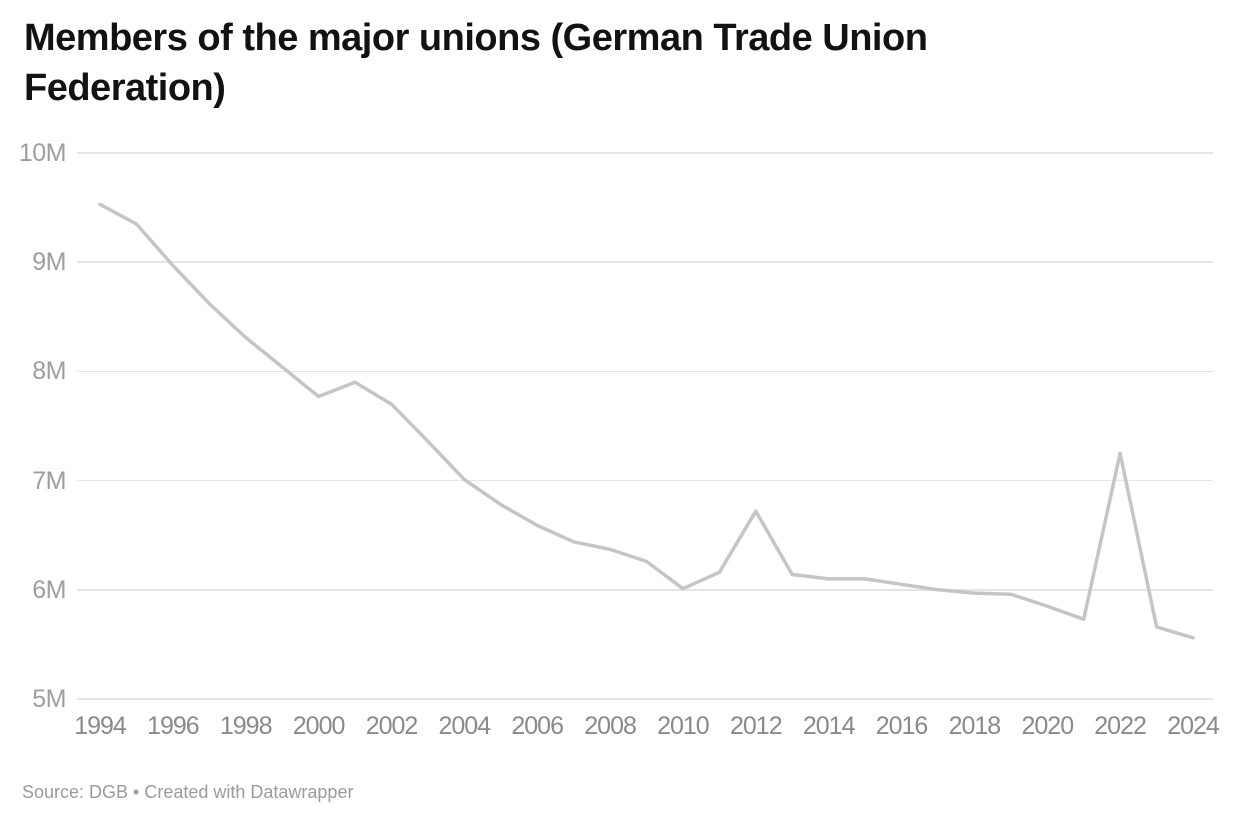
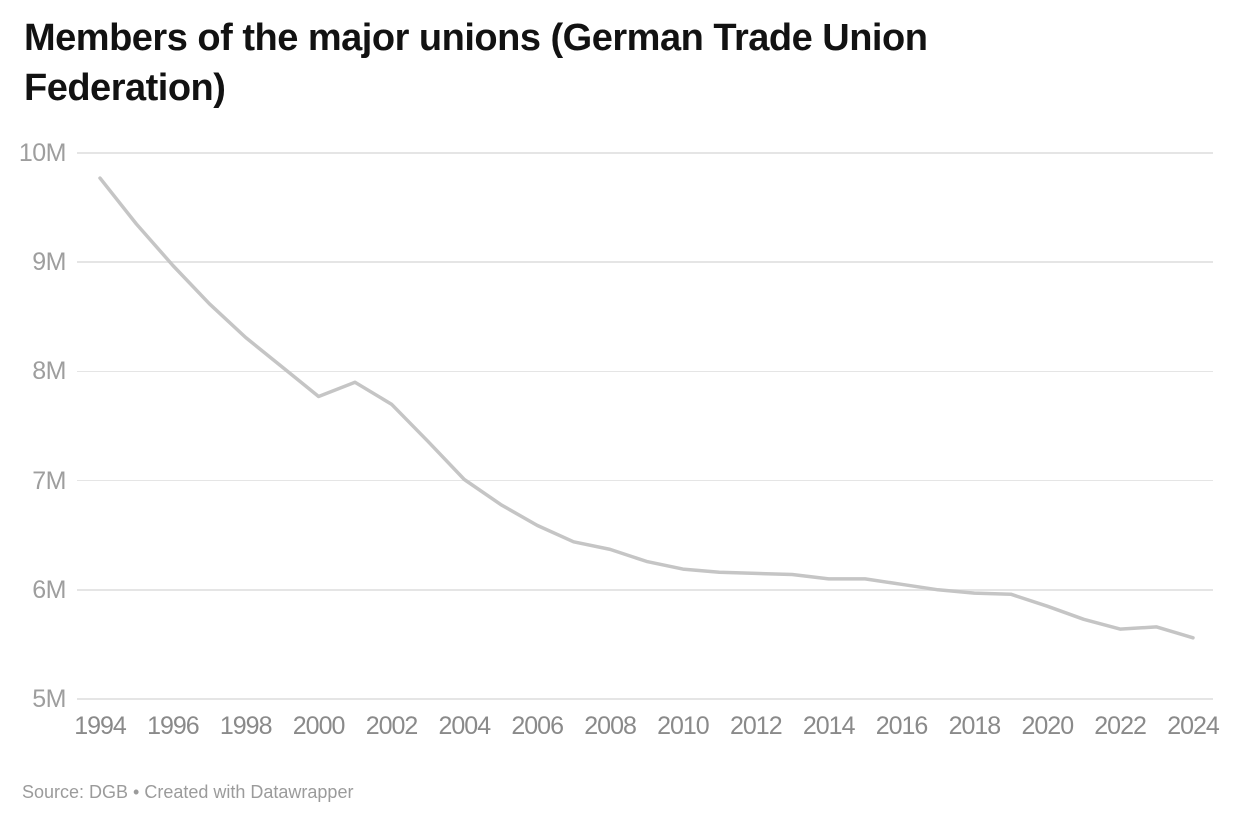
1994: 9.53M -> 9.77M
2010: 6.01M -> 6.19M
2012: 6.72M -> 6.15M
2022: 7.25M -> 5.64M
